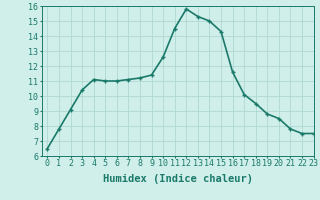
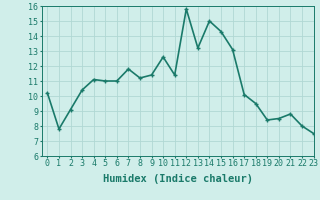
0: 6.5 -> 10.2
7: 11.1 -> 11.8
11: 14.5 -> 11.4
13: 15.3 -> 13.2
16: 11.6 -> 13.1
19: 8.8 -> 8.4
21: 7.8 -> 8.8
22: 7.5 -> 8.0
